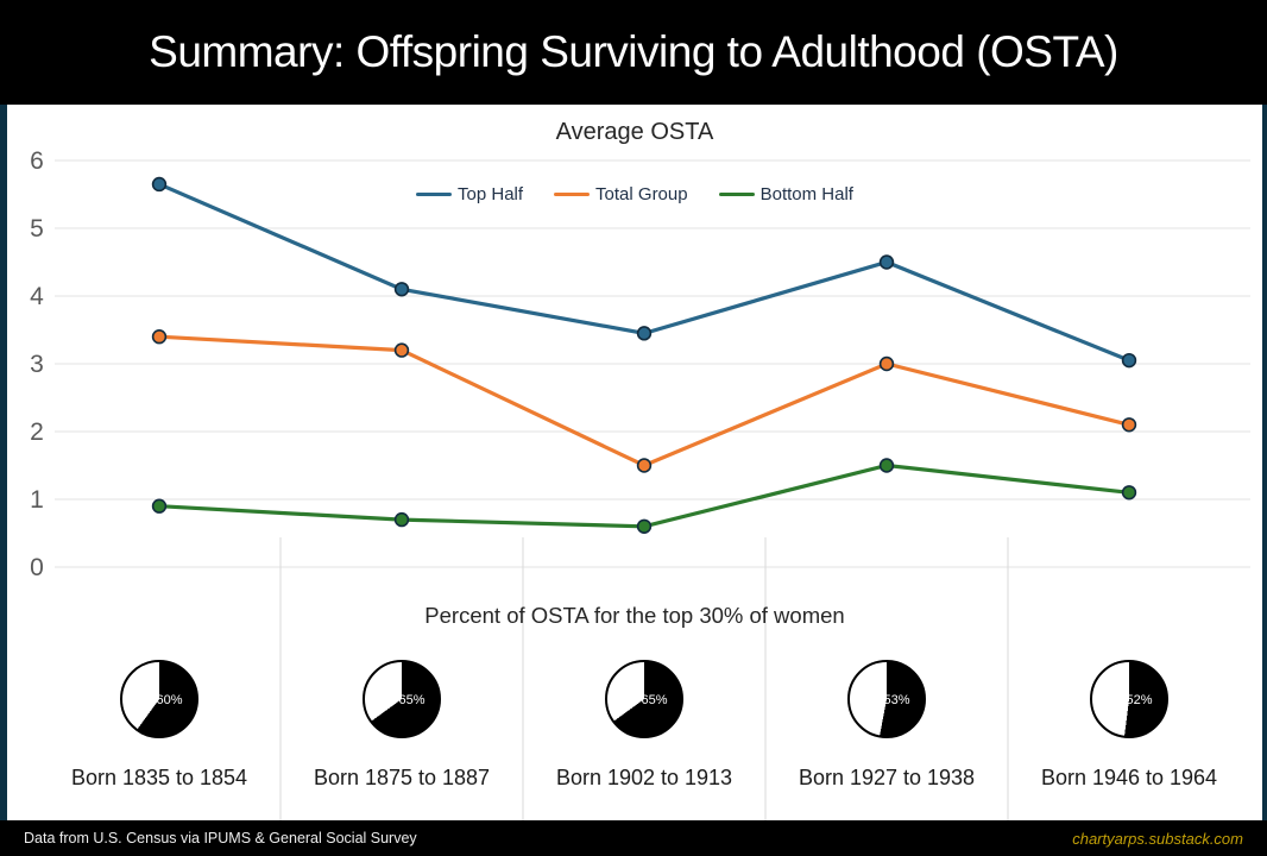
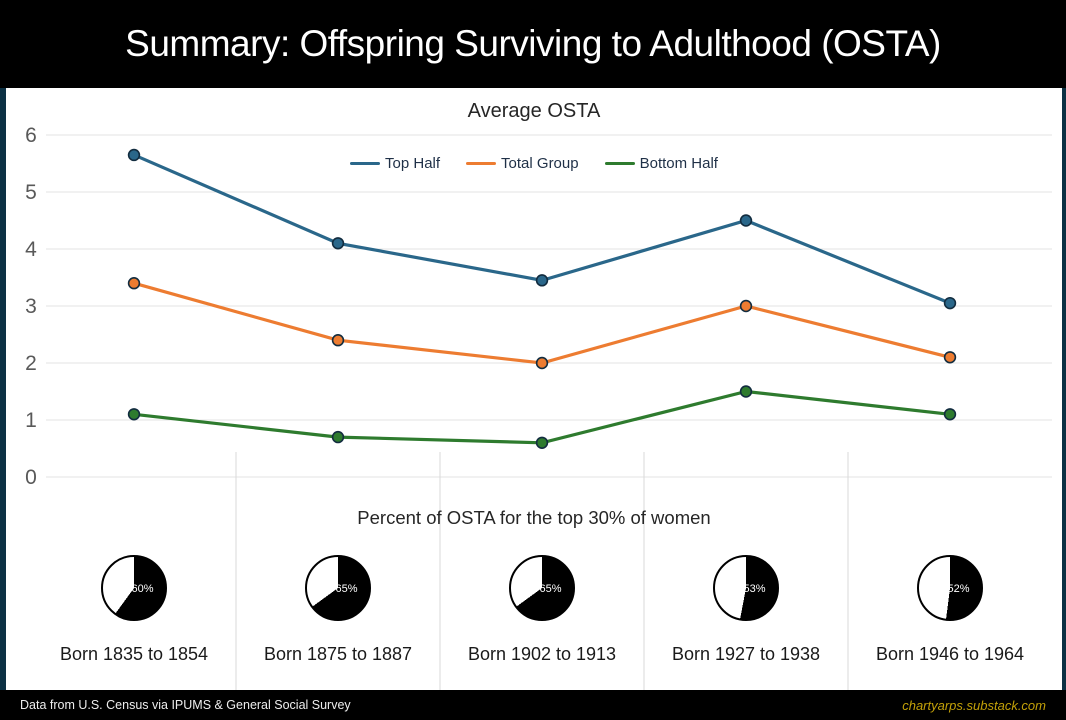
Bottom Half/Born 1835 to 1854: 0.9 -> 1.1
Total Group/Born 1875 to 1887: 3.2 -> 2.4
Total Group/Born 1902 to 1913: 1.5 -> 2.0
